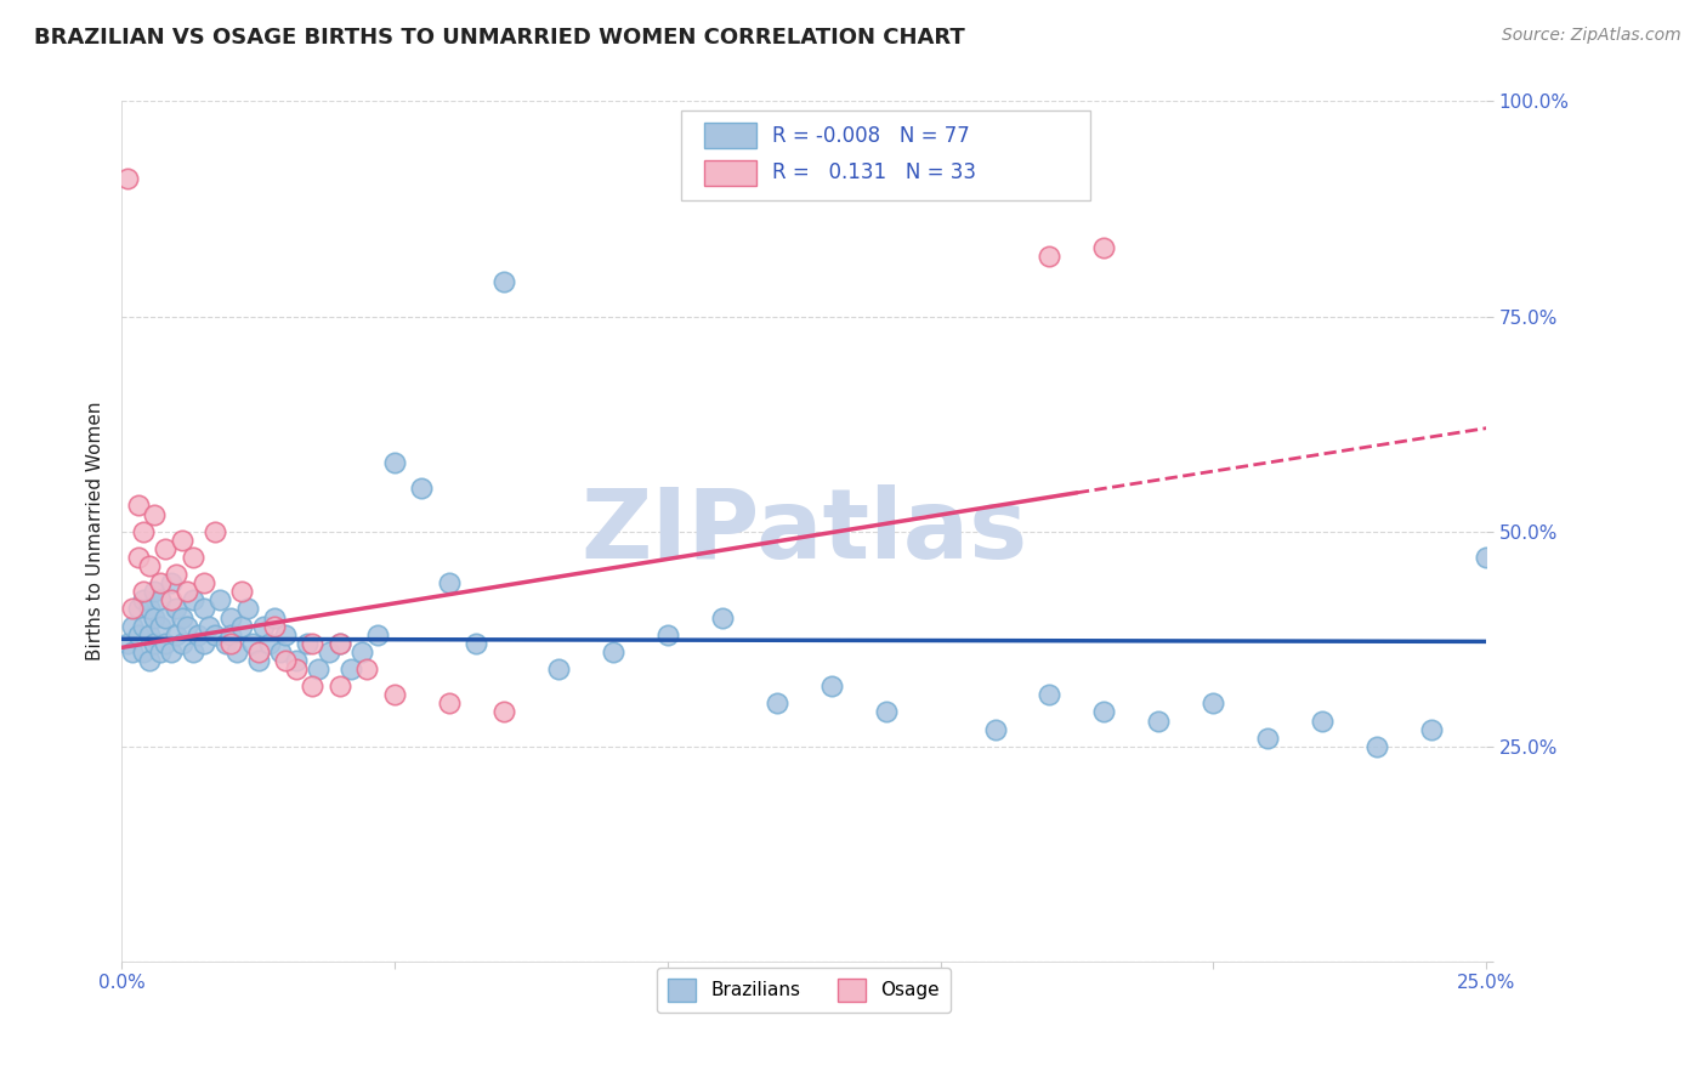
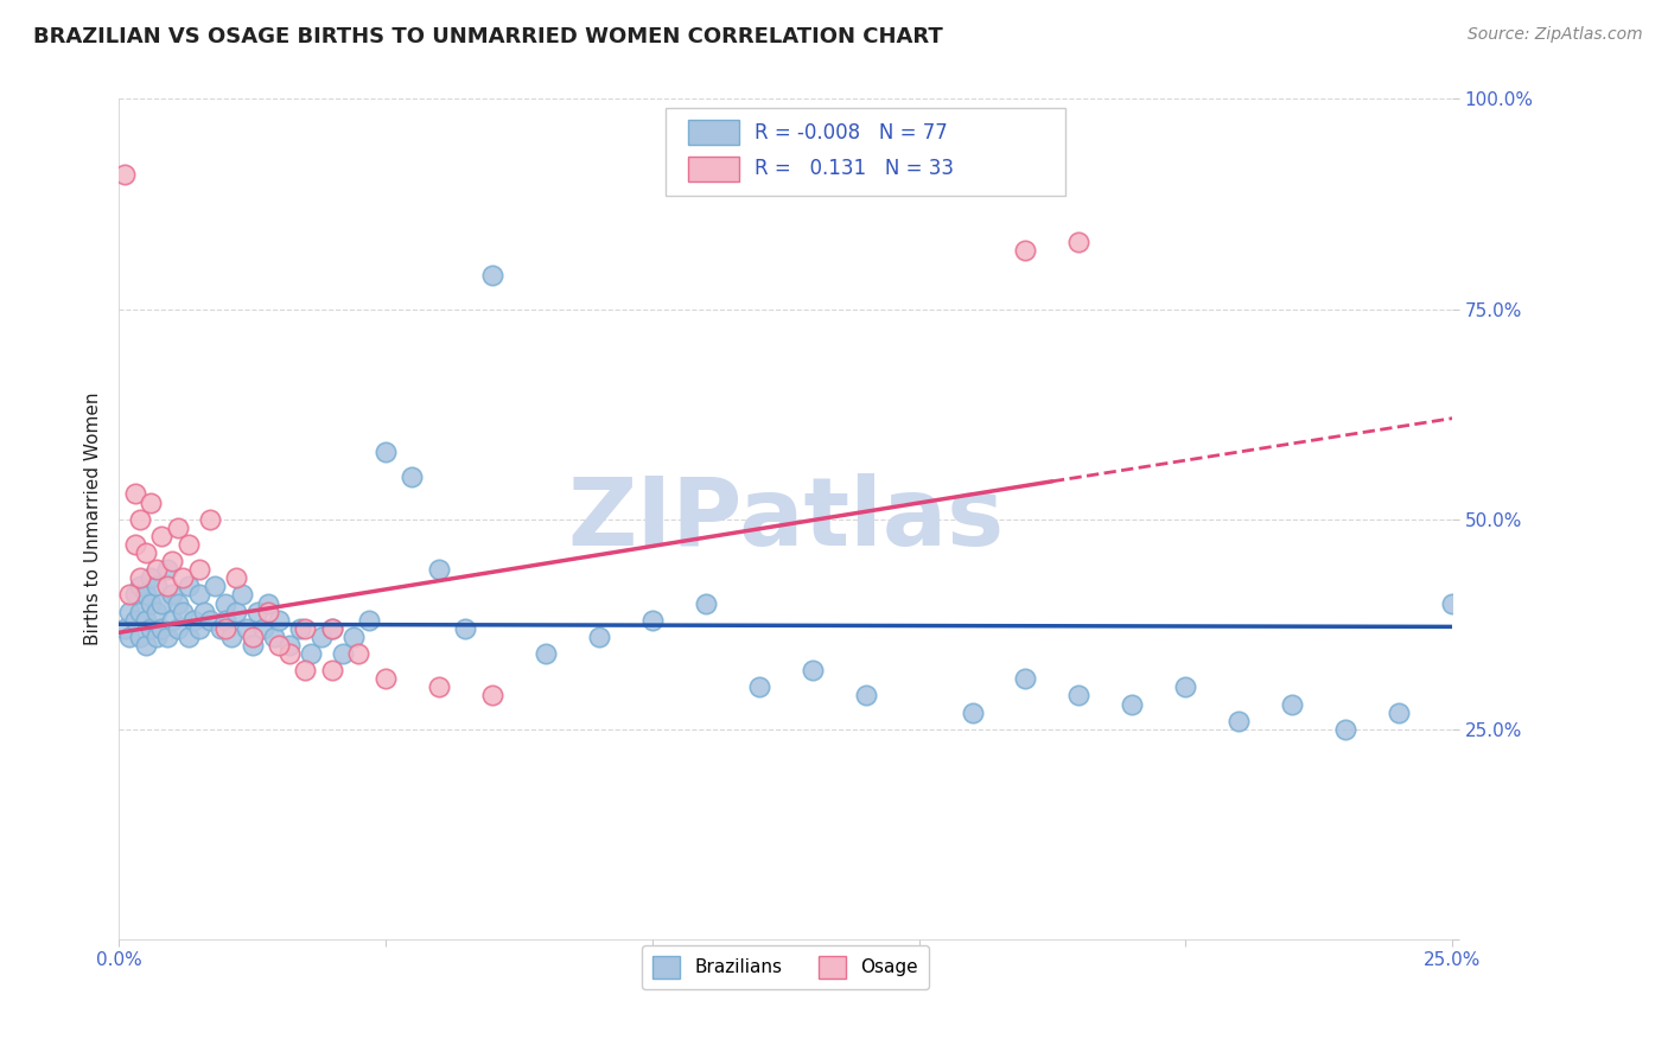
Brazilians/25.0%: 47% -> 40%
